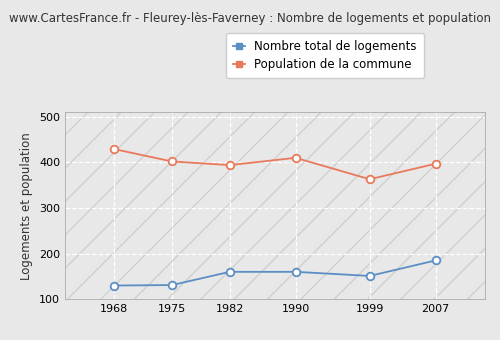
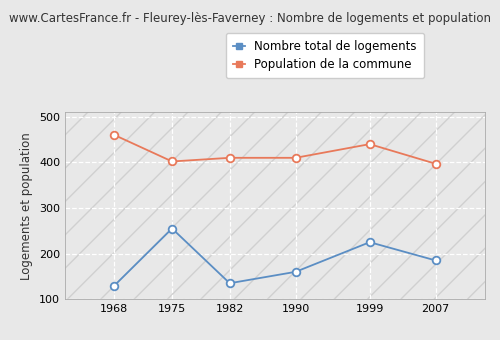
Population de la commune/1968: 429 -> 460
Nombre total de logements/1975: 131 -> 255
Nombre total de logements/1982: 160 -> 135
Population de la commune/1982: 394 -> 410
Nombre total de logements/1999: 151 -> 225
Population de la commune/1999: 363 -> 440
